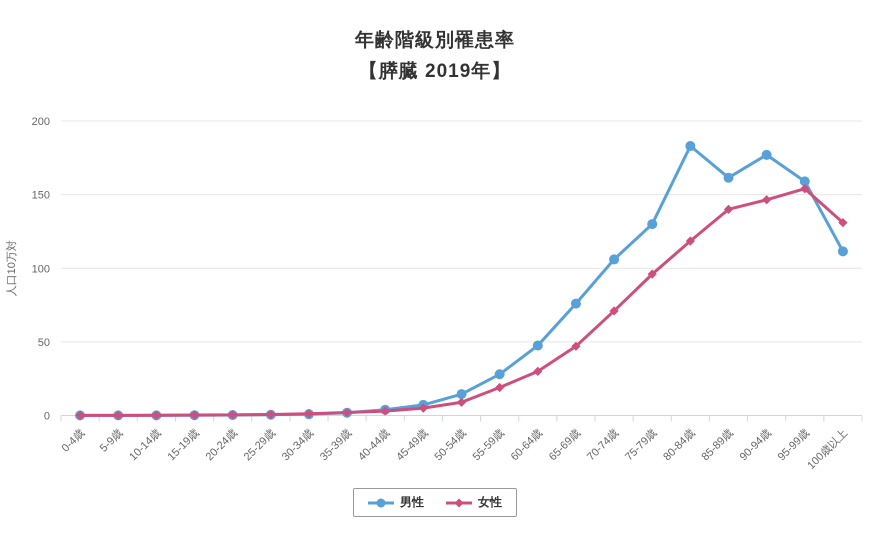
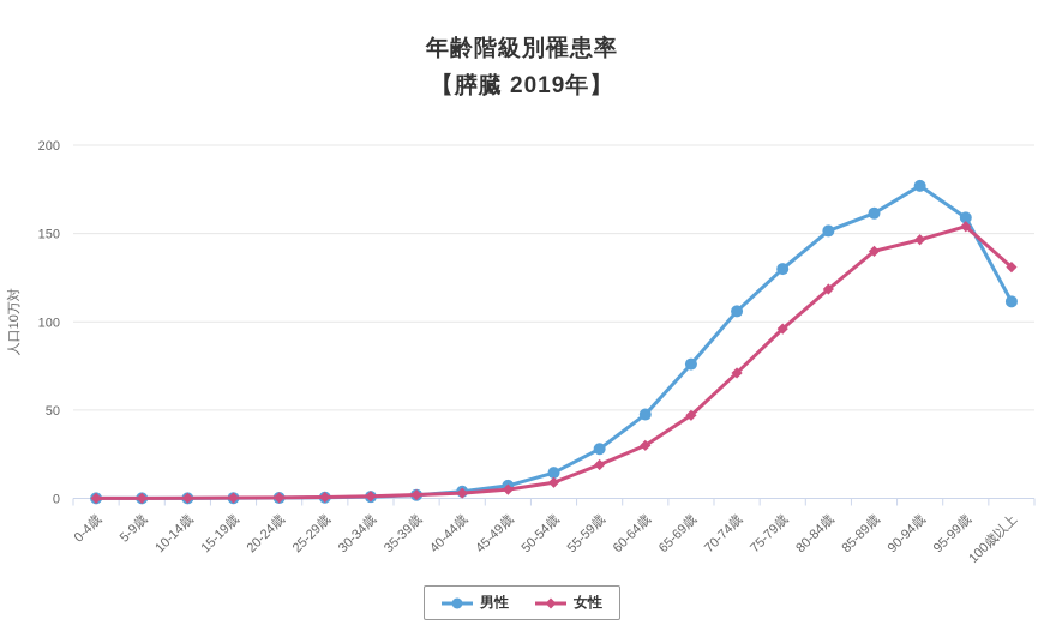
男性/80-84歳: 183 -> 152
